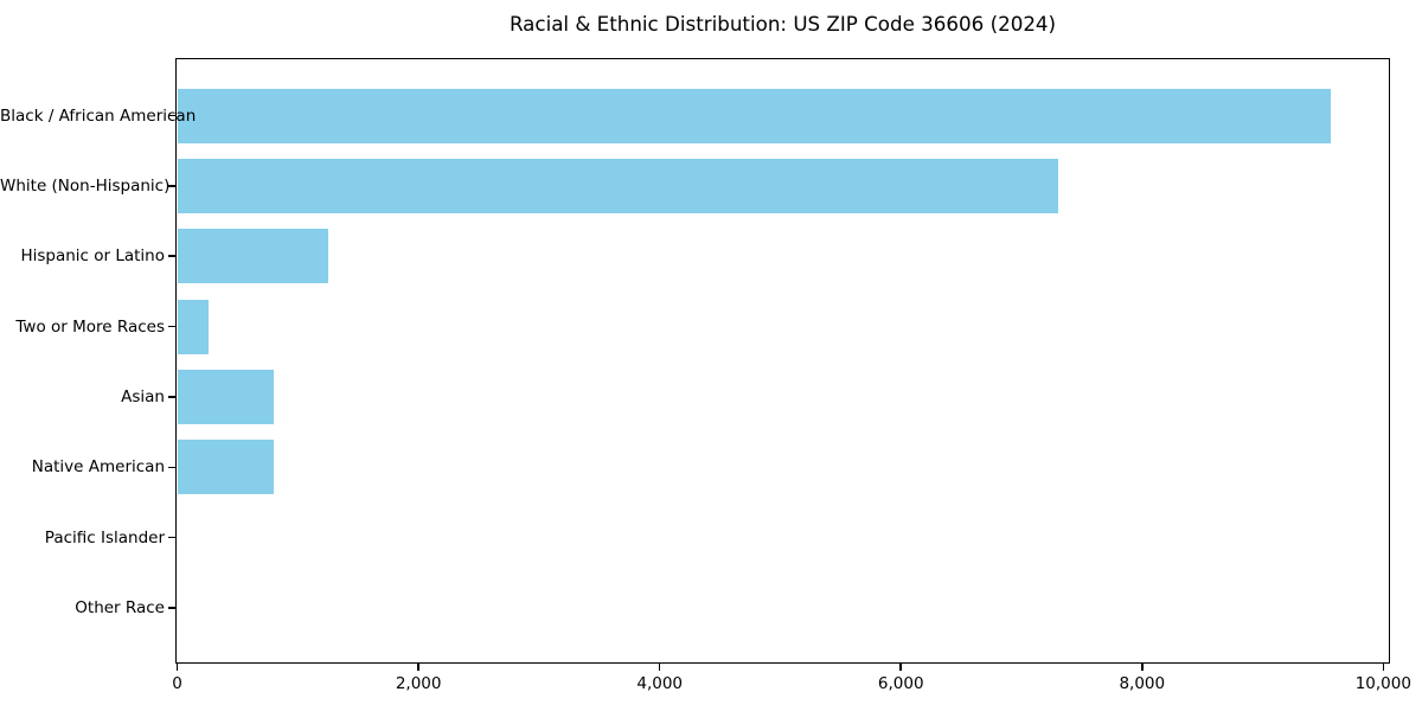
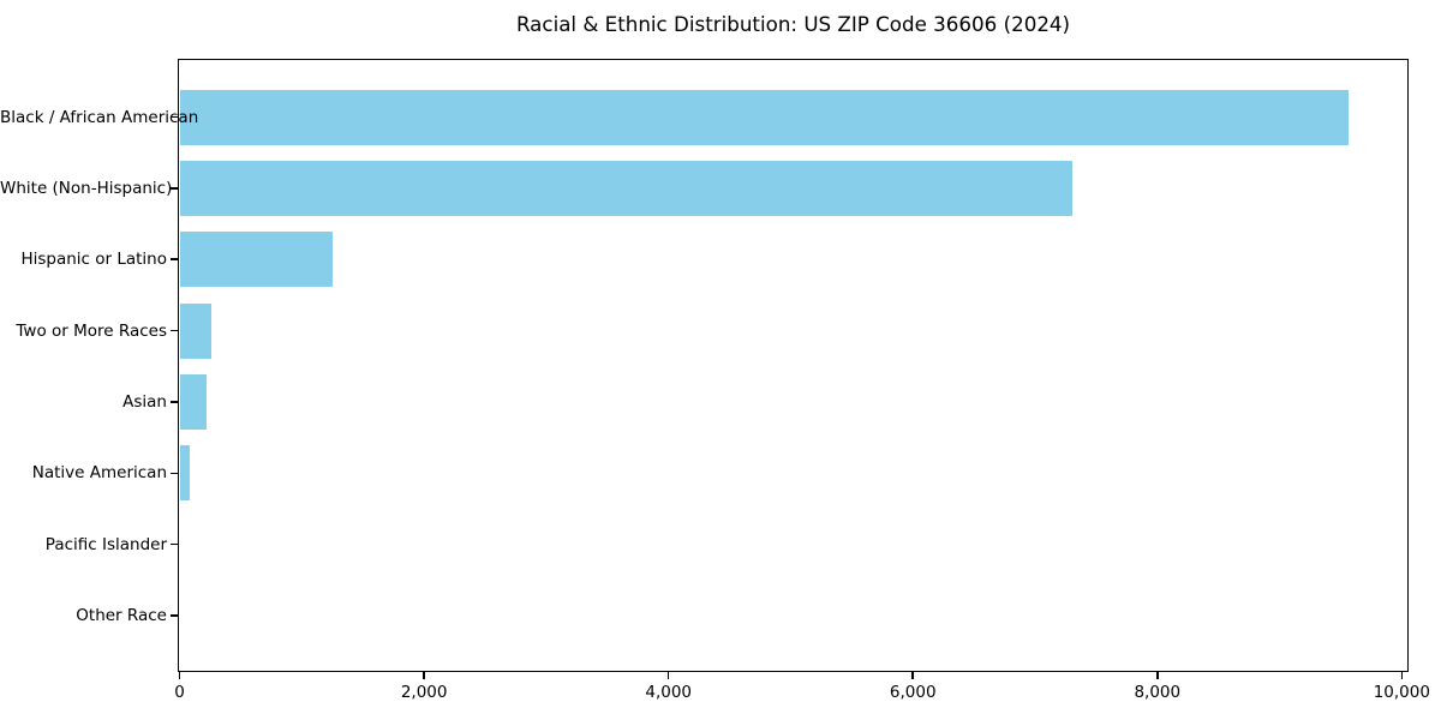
Asian: 800 -> 200
Native American: 800 -> 100
